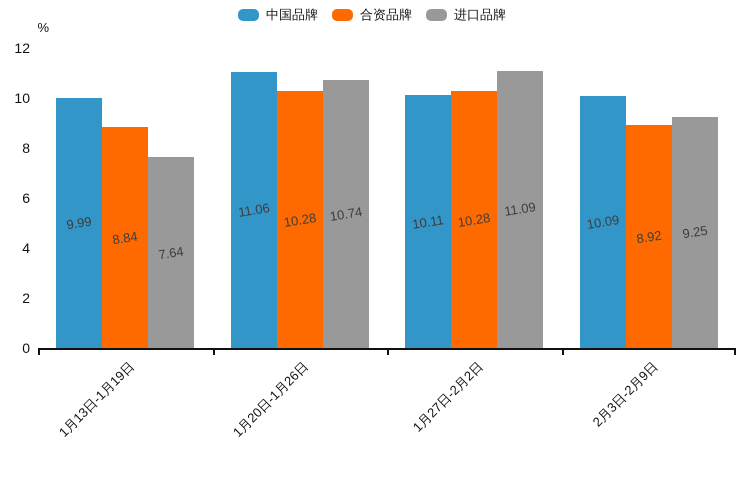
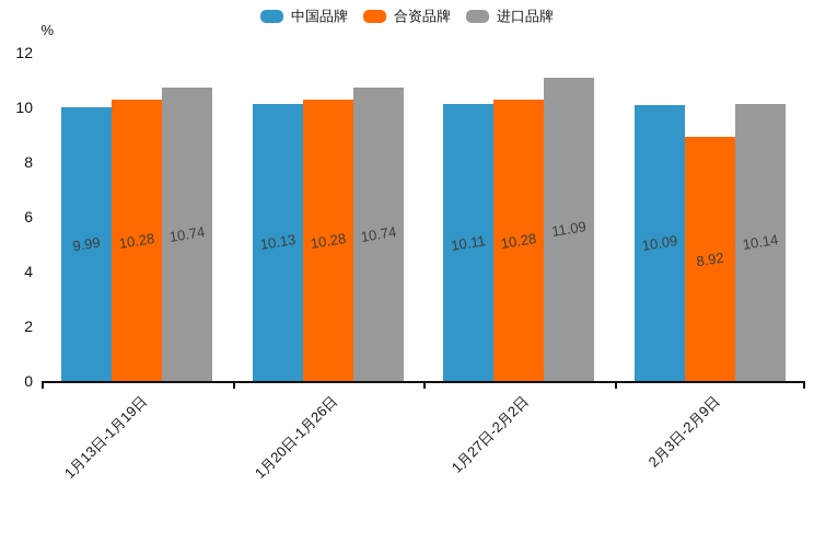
合资品牌/1月13日-1月19日: 8.84 -> 10.28
进口品牌/1月13日-1月19日: 7.64 -> 10.74
中国品牌/1月20日-1月26日: 11.06 -> 10.13
进口品牌/2月3日-2月9日: 9.25 -> 10.14
